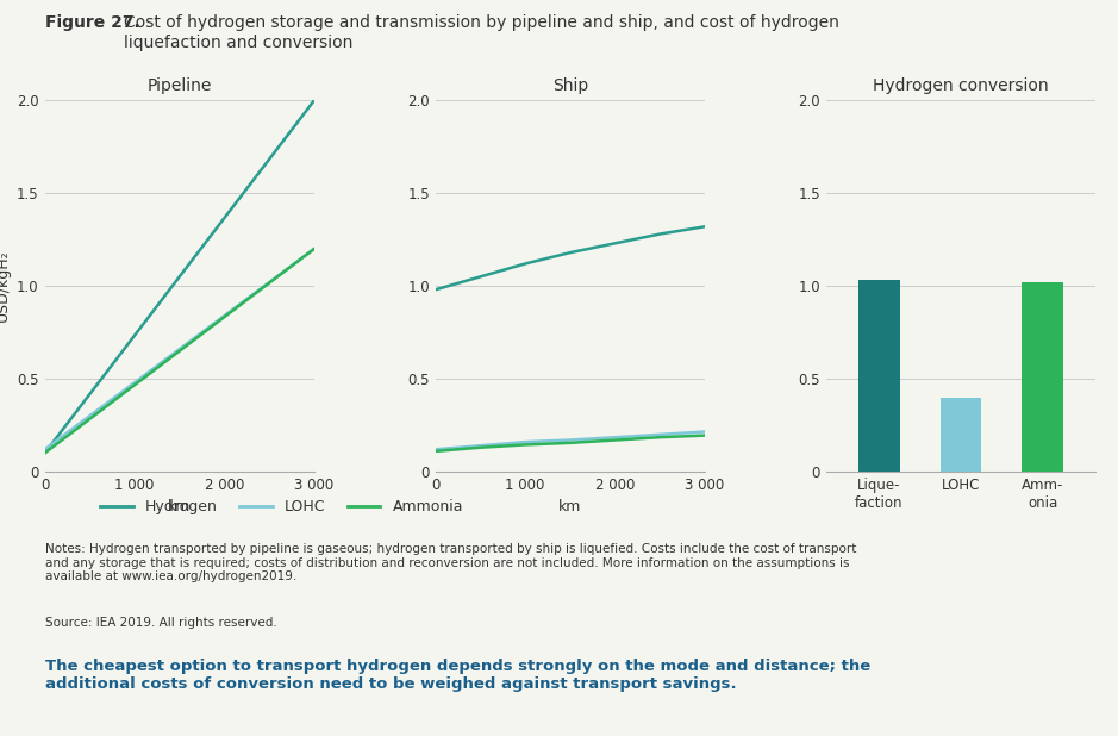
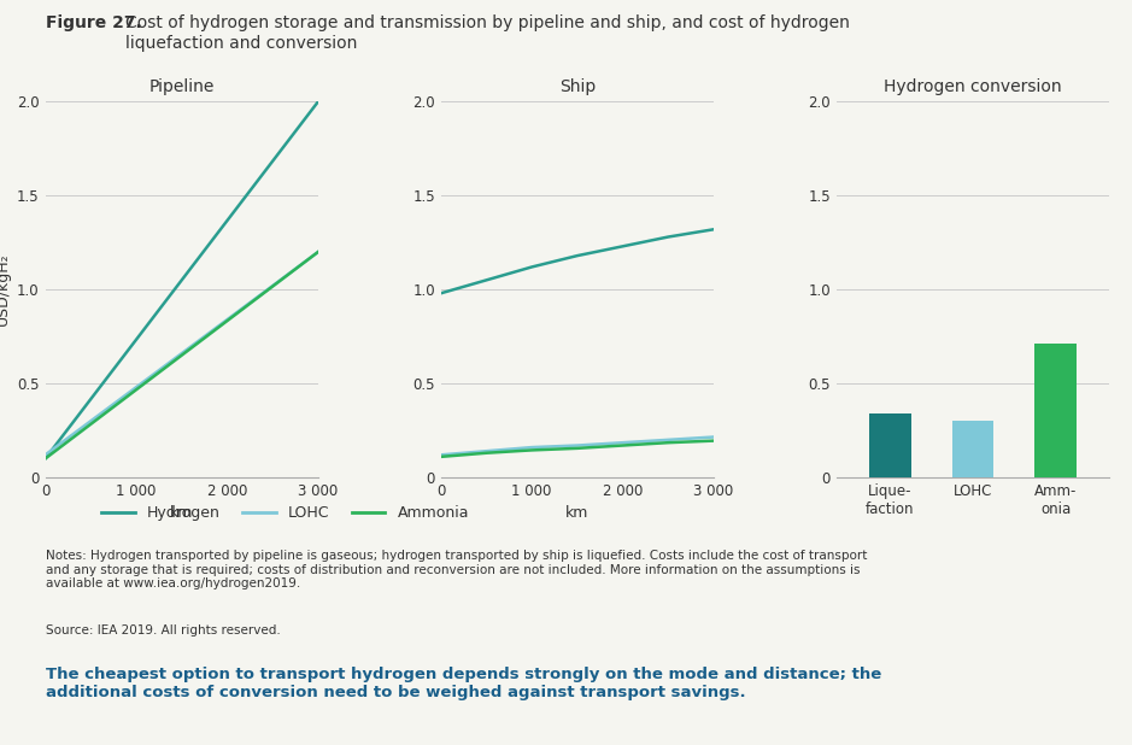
Hydrogen conversion/Lique- faction: 1.03 -> 0.34
Hydrogen conversion/LOHC: 0.40 -> 0.30
Hydrogen conversion/Amm- onia: 1.02 -> 0.71
